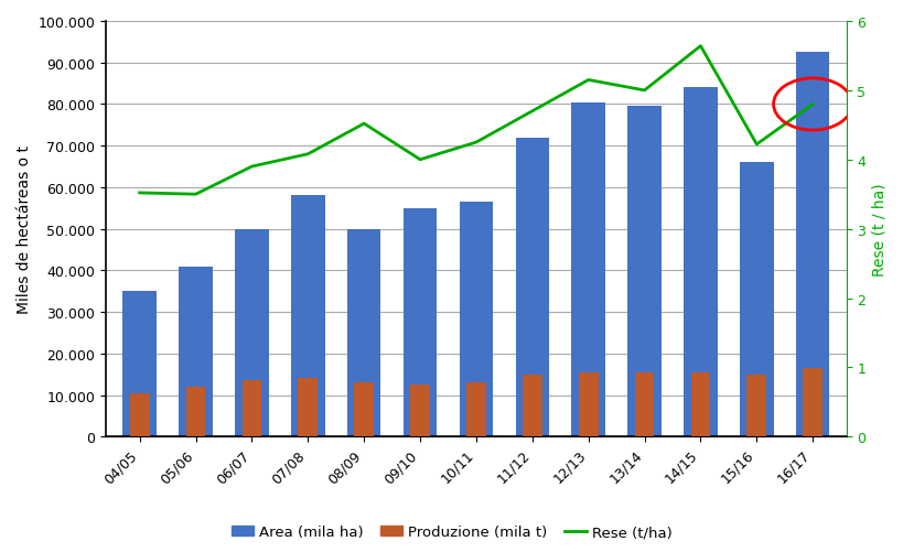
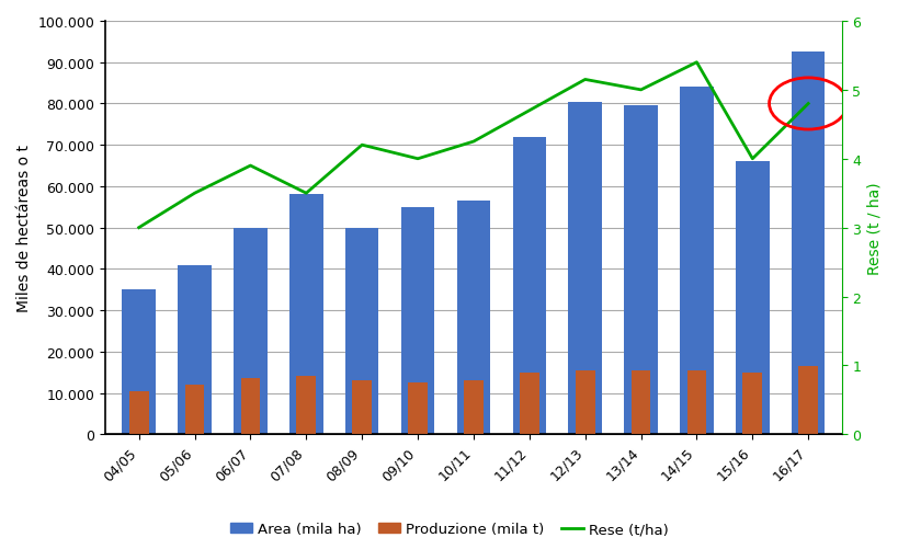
Rese (t/ha)/04/05: 3.52 -> 3.00
Rese (t/ha)/07/08: 4.08 -> 3.50
Rese (t/ha)/08/09: 4.52 -> 4.20
Rese (t/ha)/14/15: 5.64 -> 5.40
Rese (t/ha)/15/16: 4.22 -> 4.00
